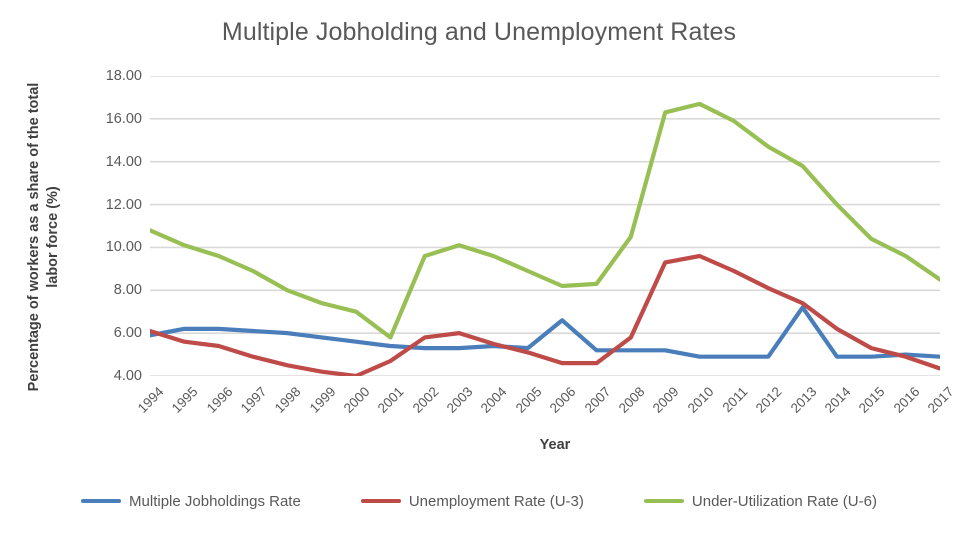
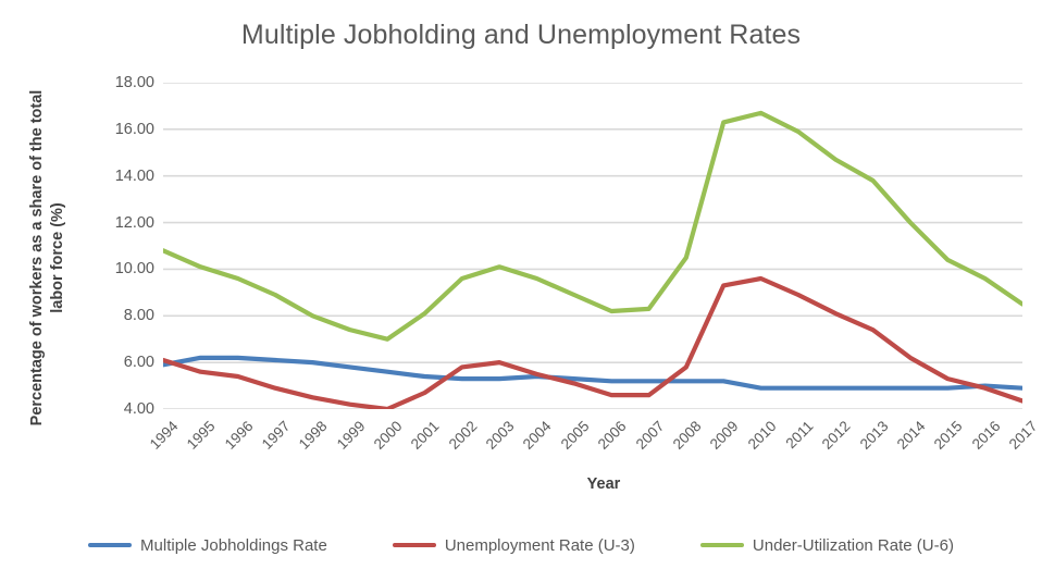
Under-Utilization Rate (U-6)/2001: 5.8 -> 8.1
Multiple Jobholdings Rate/2006: 6.6 -> 5.2
Multiple Jobholdings Rate/2013: 7.2 -> 4.9
